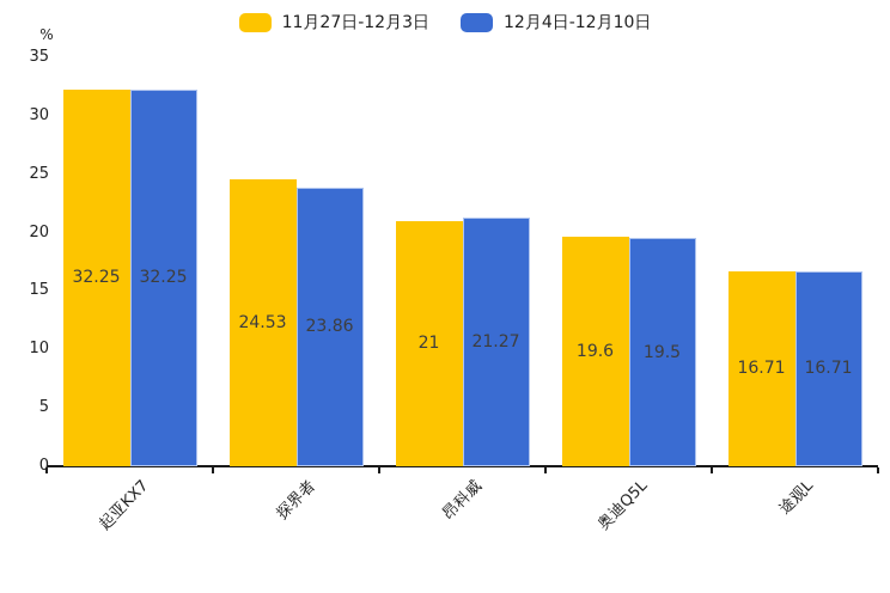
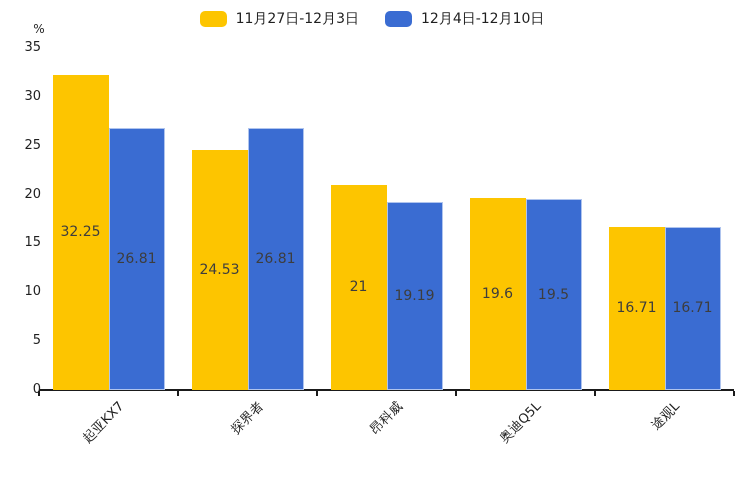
12月4日-12月10日/起亚KX7: 32.25 -> 26.81
12月4日-12月10日/探界者: 23.86 -> 26.81
12月4日-12月10日/昂科威: 21.27 -> 19.19
